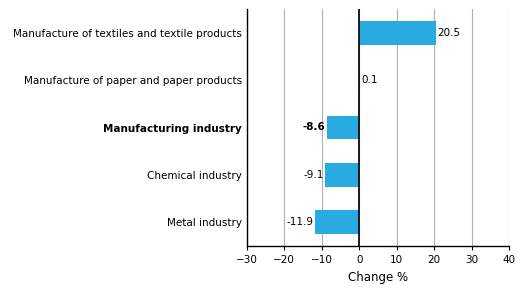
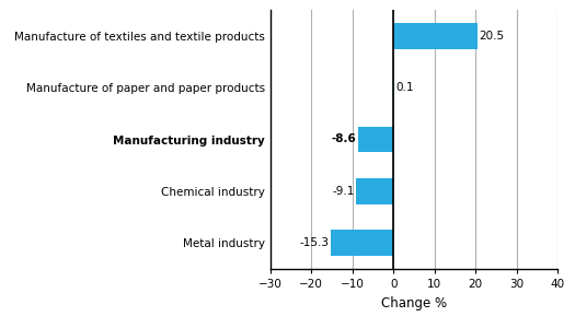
Metal industry: -11.9 -> -15.3
